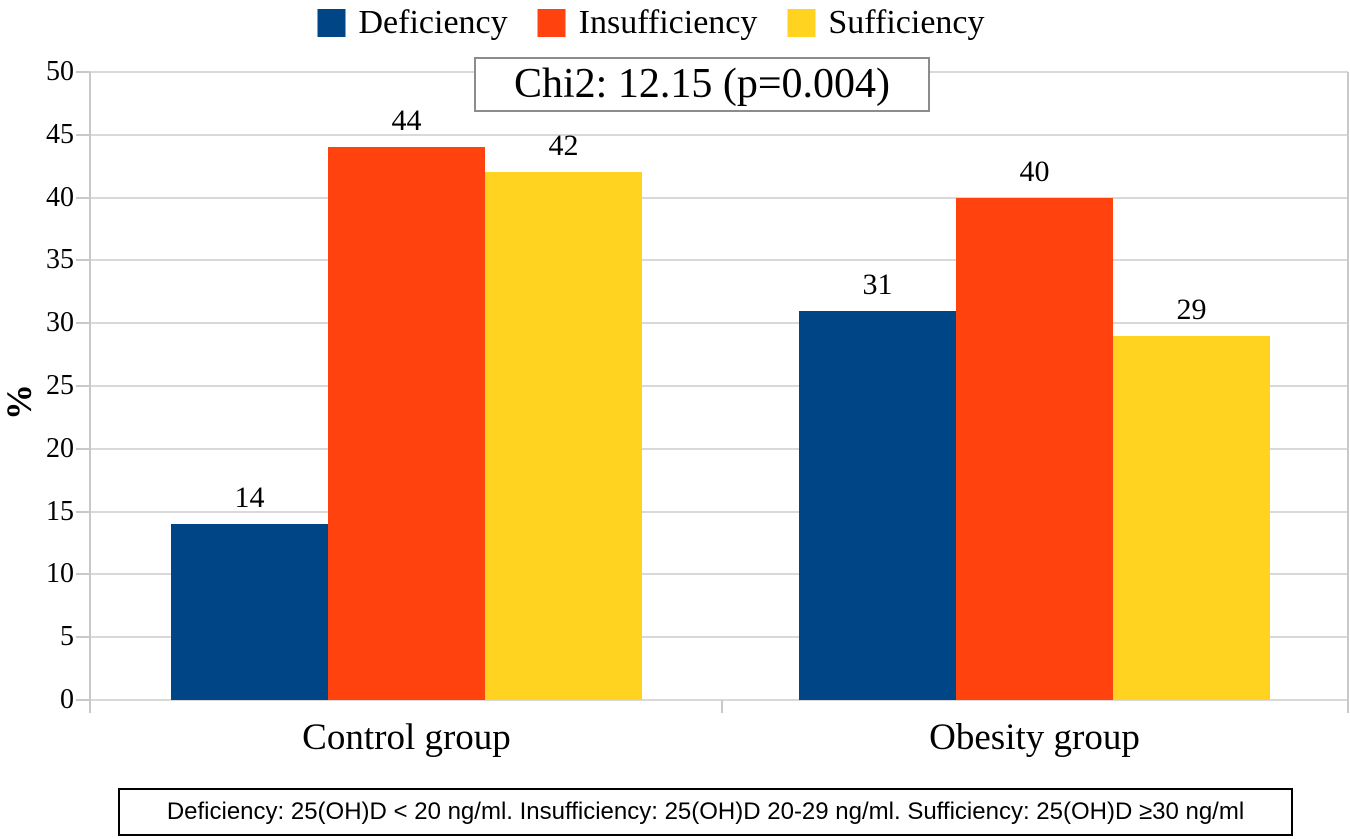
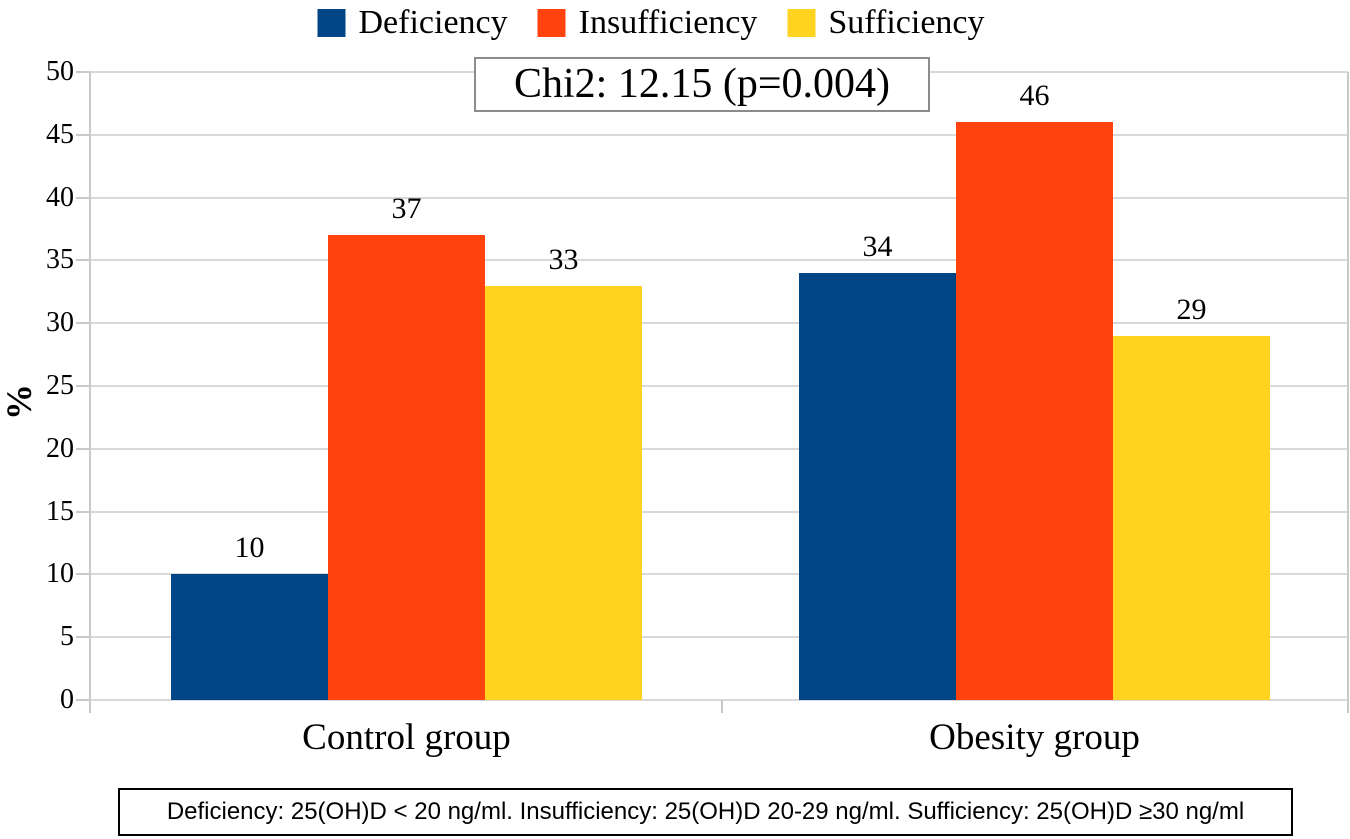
Deficiency/Control group: 14 -> 10
Insufficiency/Control group: 44 -> 37
Sufficiency/Control group: 42 -> 33
Deficiency/Obesity group: 31 -> 34
Insufficiency/Obesity group: 40 -> 46
